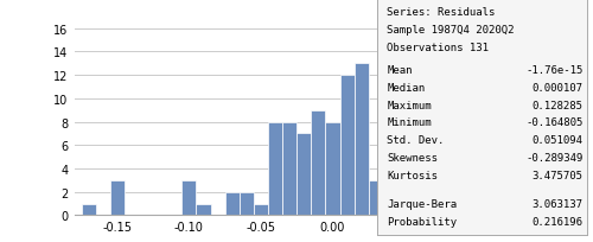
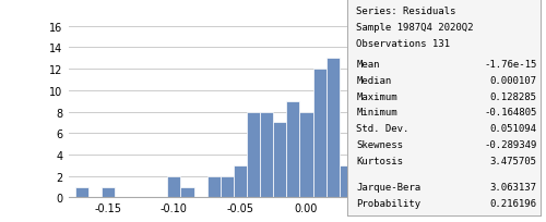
-0.15: 3 -> 1
-0.10: 3 -> 2
-0.05: 1 -> 3
